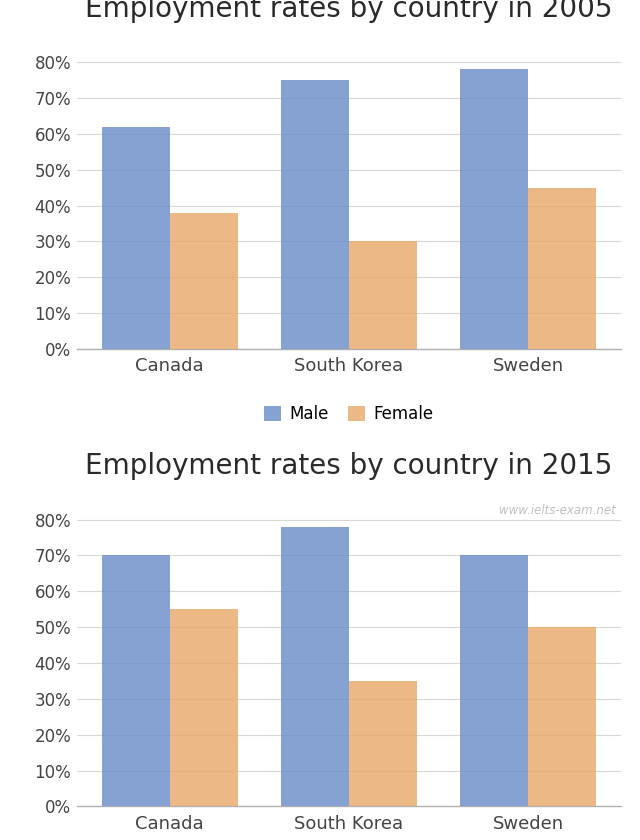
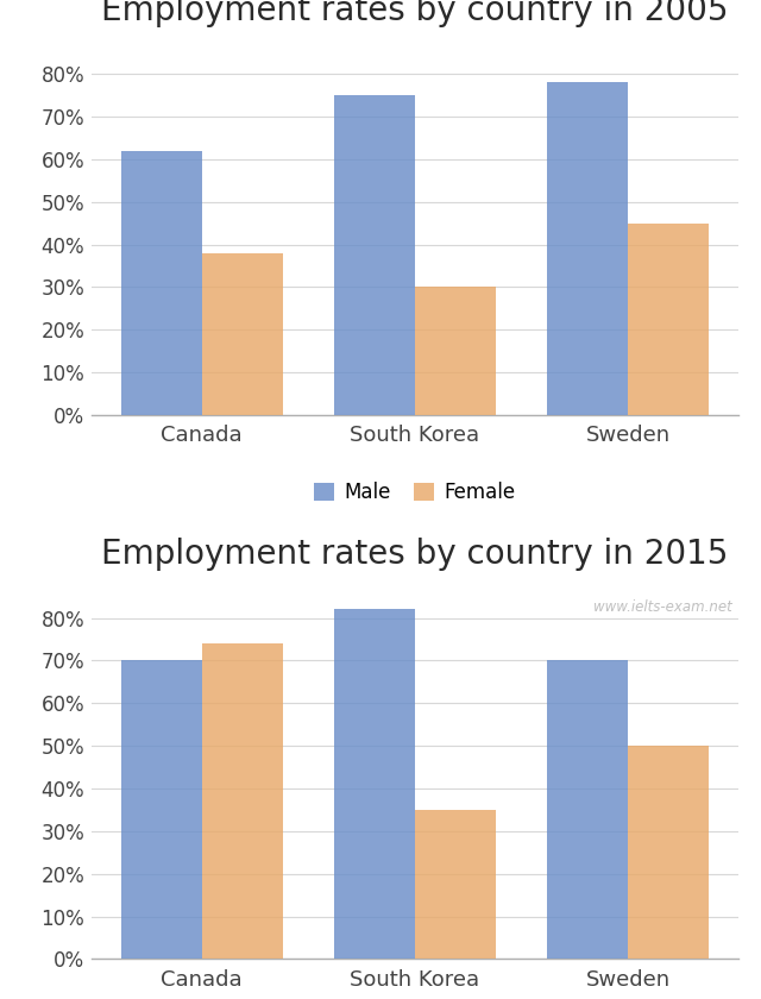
Employment rates by country in 2015/Female/Canada: 55% -> 74%
Employment rates by country in 2015/Male/South Korea: 78% -> 82%
